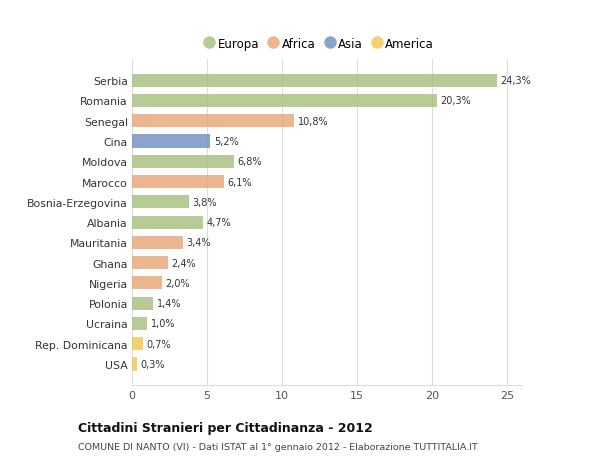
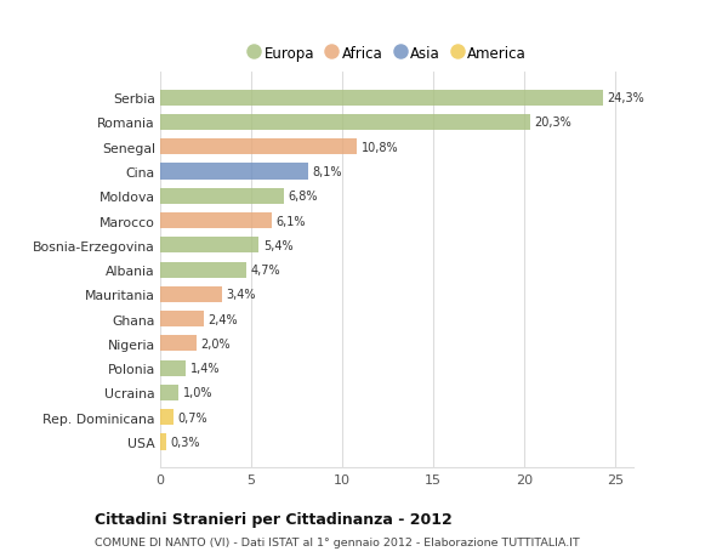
Cina: 5,2% -> 8,1%
Bosnia-Erzegovina: 3,8% -> 5,4%
